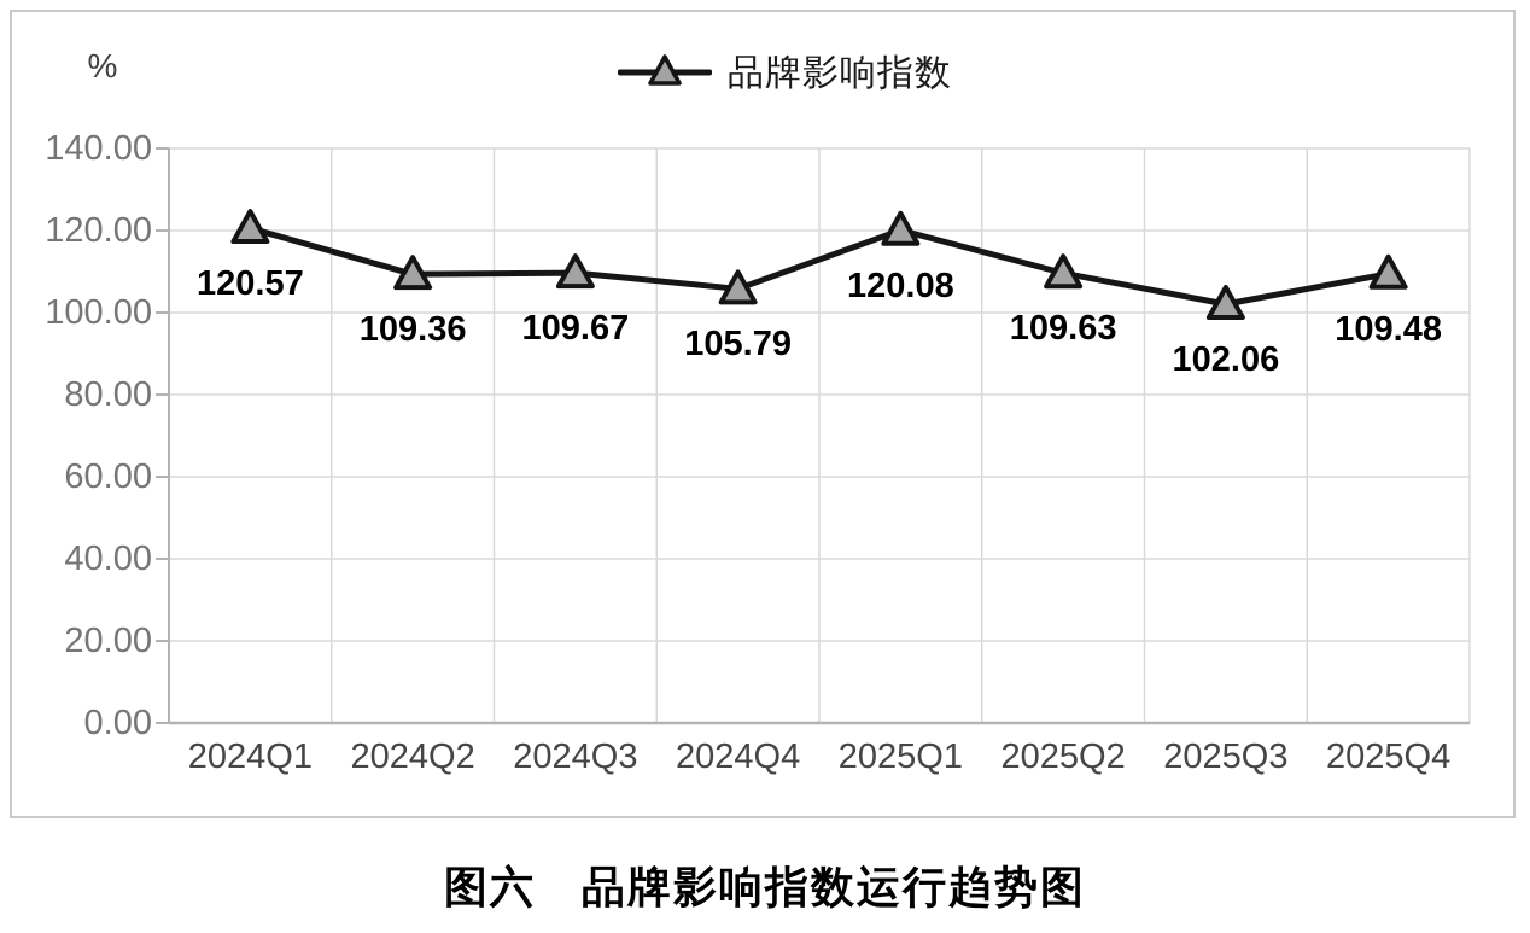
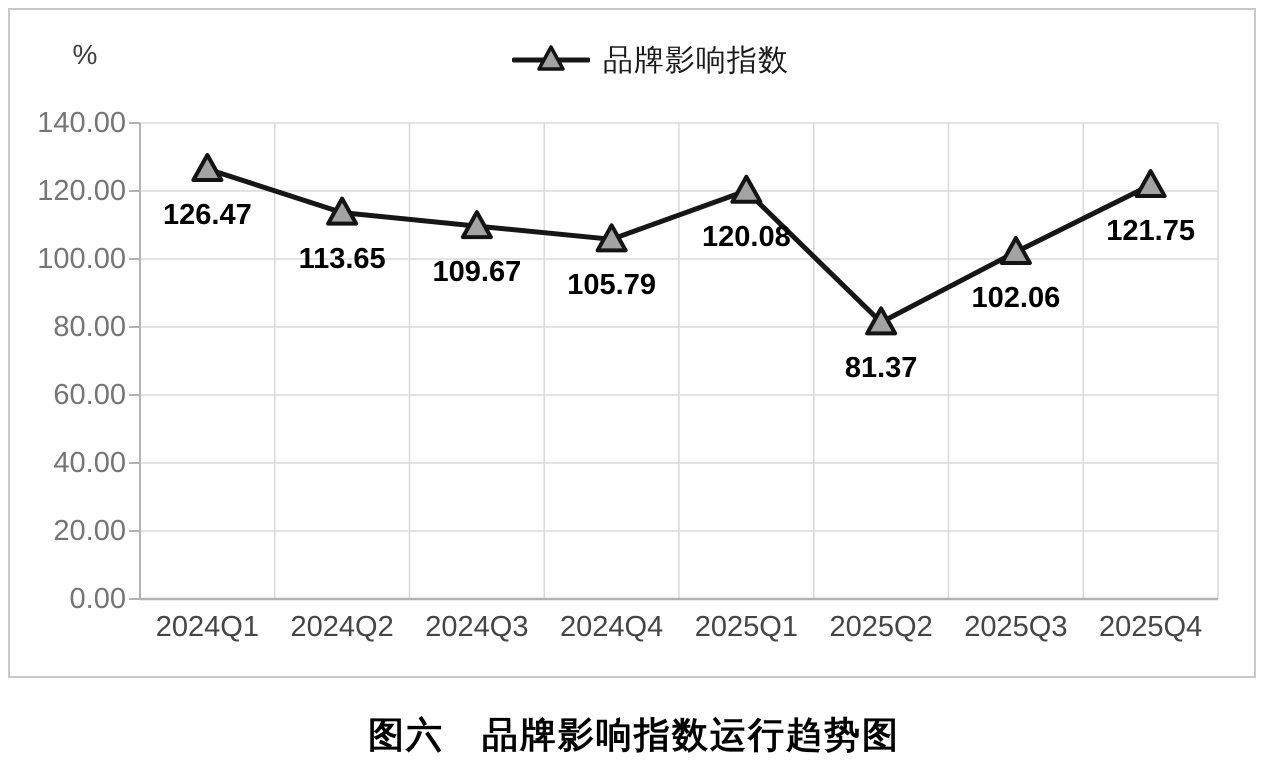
2024Q1: 120.57 -> 126.47
2024Q2: 109.36 -> 113.65
2025Q2: 109.63 -> 81.37
2025Q4: 109.48 -> 121.75
